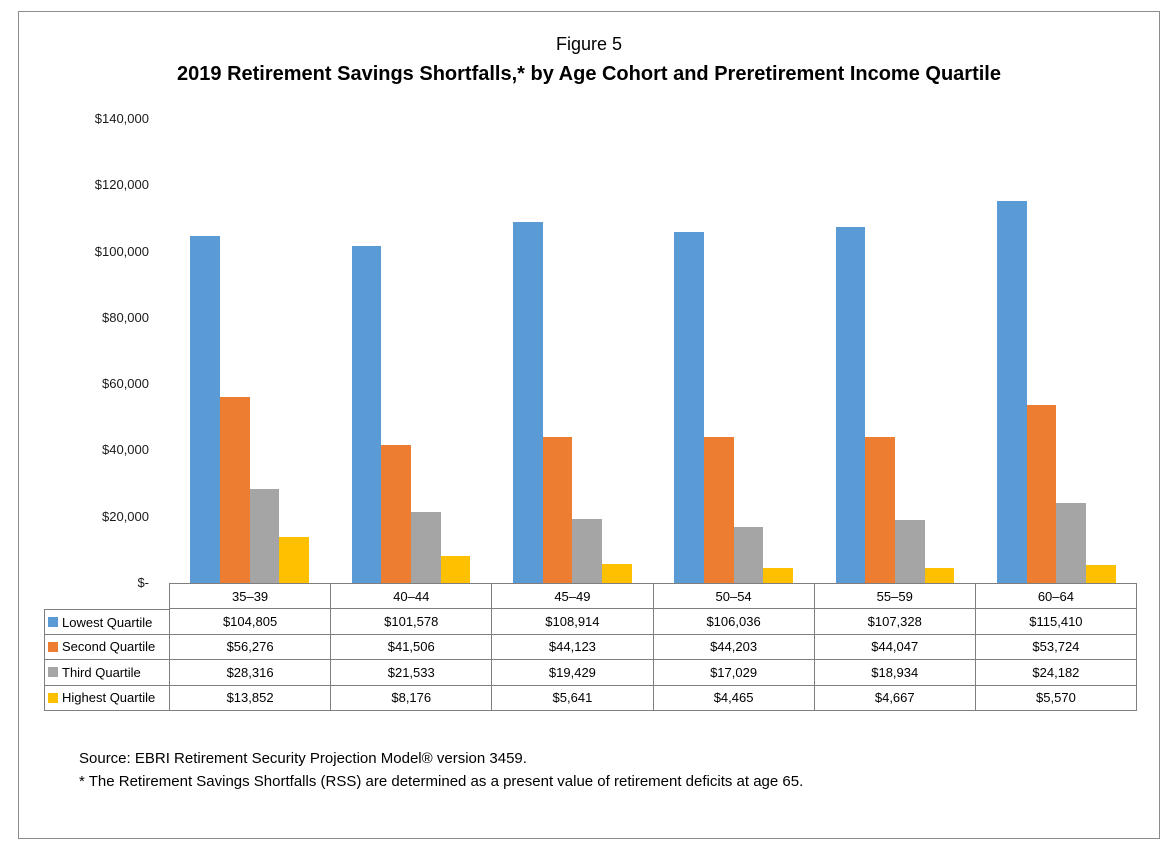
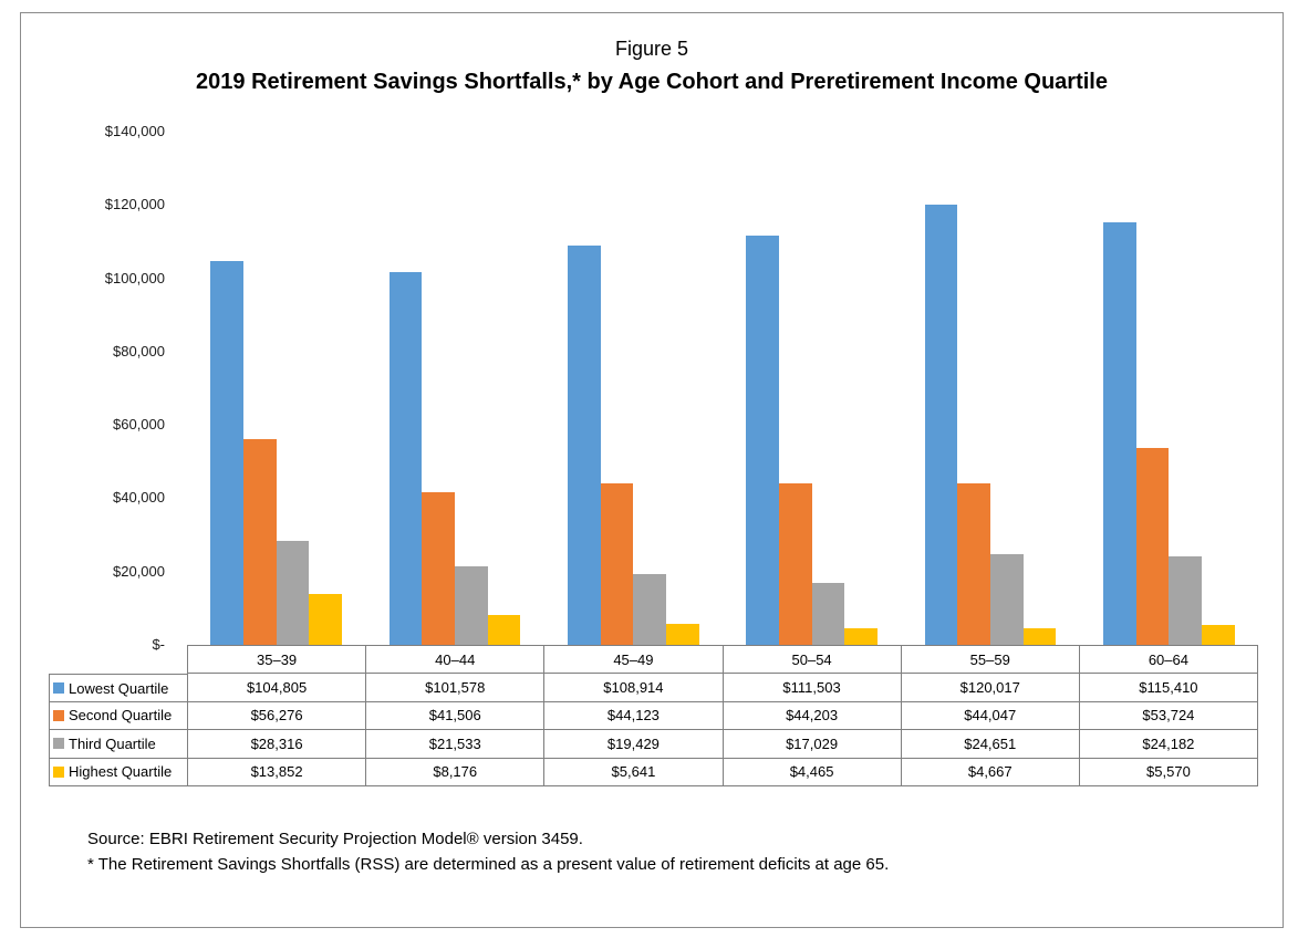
Lowest Quartile/50–54: $106,036 -> $111,503
Lowest Quartile/55–59: $107,328 -> $120,017
Third Quartile/55–59: $18,934 -> $24,651
